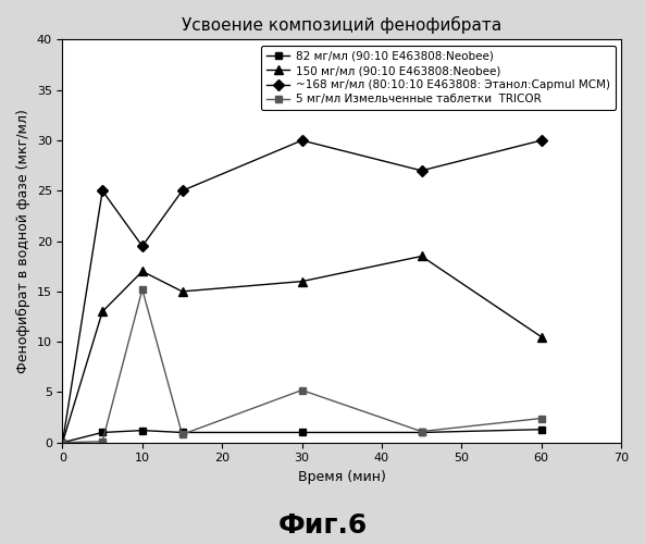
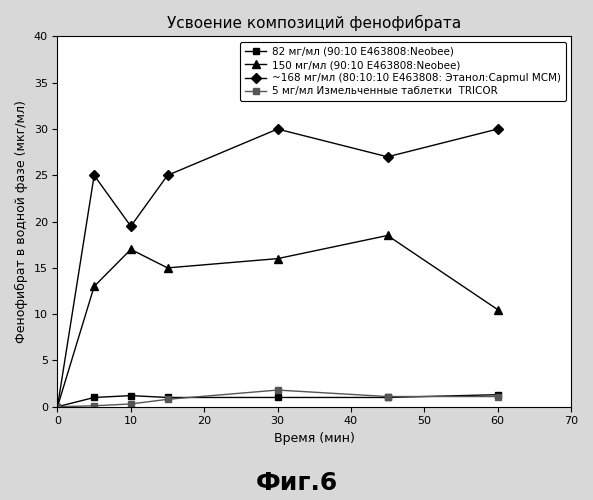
5 мг/мл Измельченные таблетки TRICOR/10: 15.2 -> 0.3
5 мг/мл Измельченные таблетки TRICOR/30: 5.2 -> 1.8
5 мг/мл Измельченные таблетки TRICOR/60: 2.4 -> 1.1
